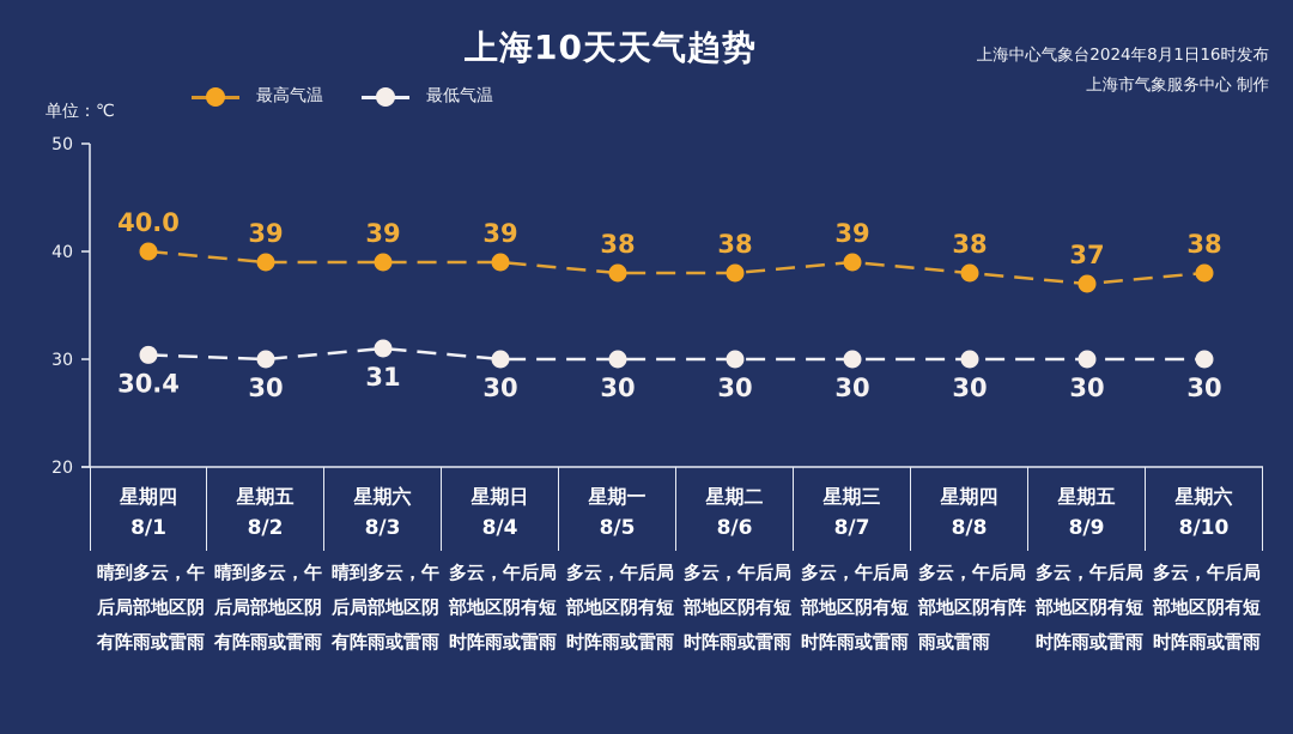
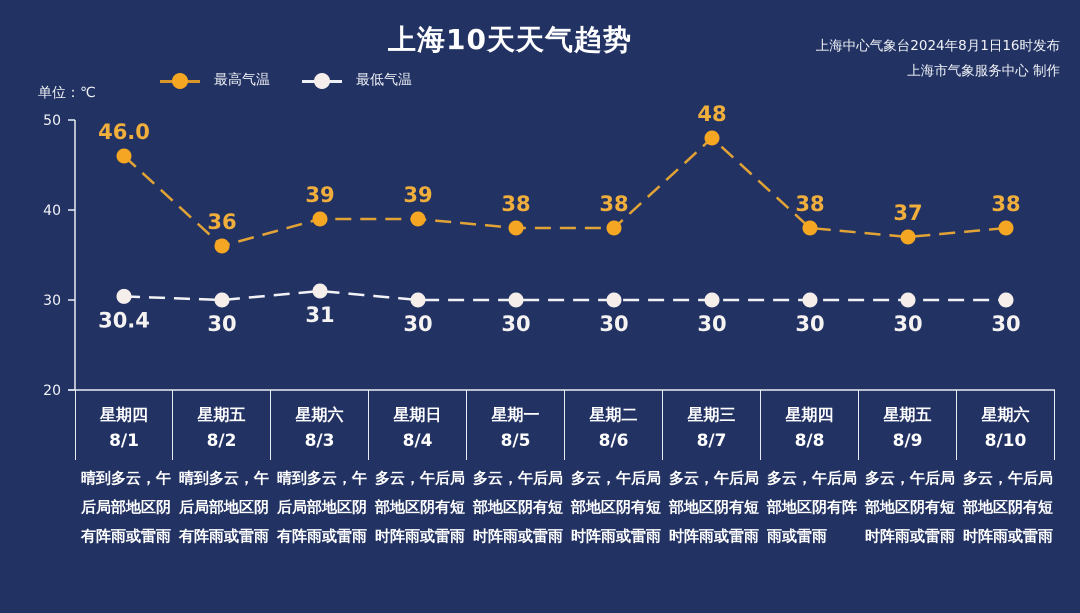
最高气温/8/1: 40.0 -> 46.0
最高气温/8/2: 39 -> 36
最高气温/8/7: 39 -> 48
